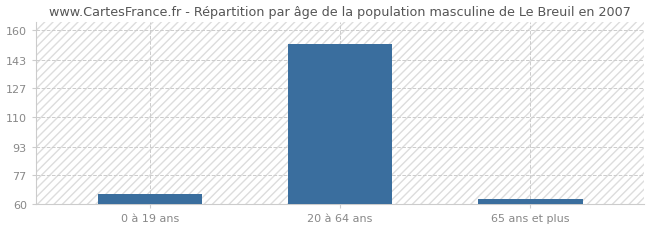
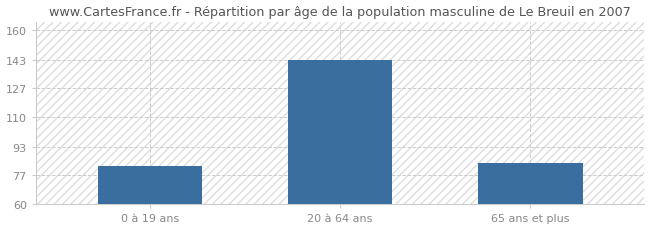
0 à 19 ans: 66 -> 82
20 à 64 ans: 152 -> 143
65 ans et plus: 63 -> 84
